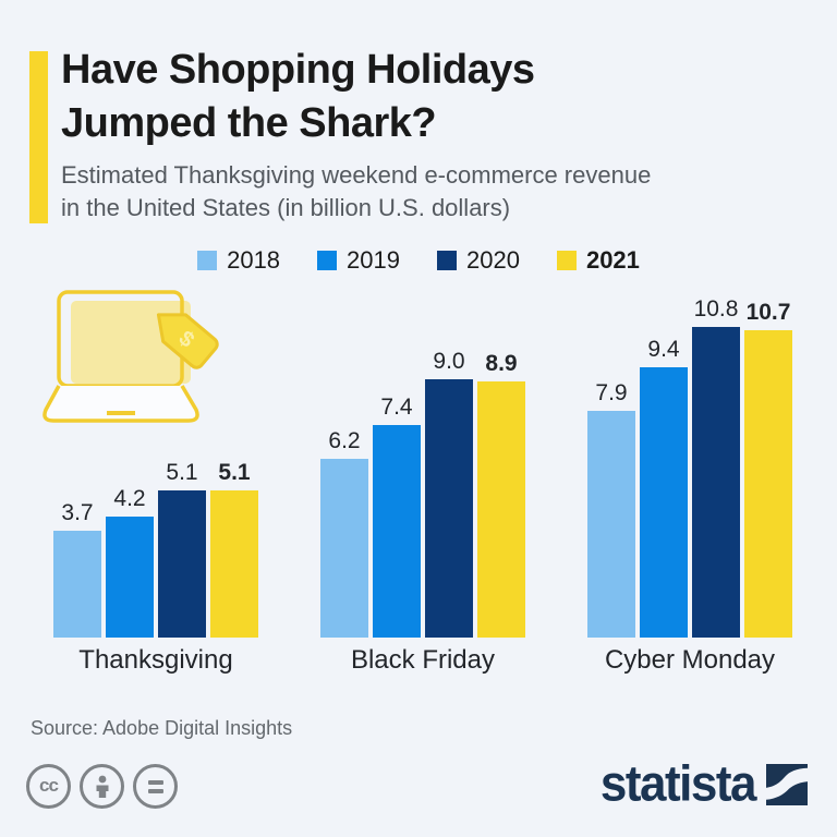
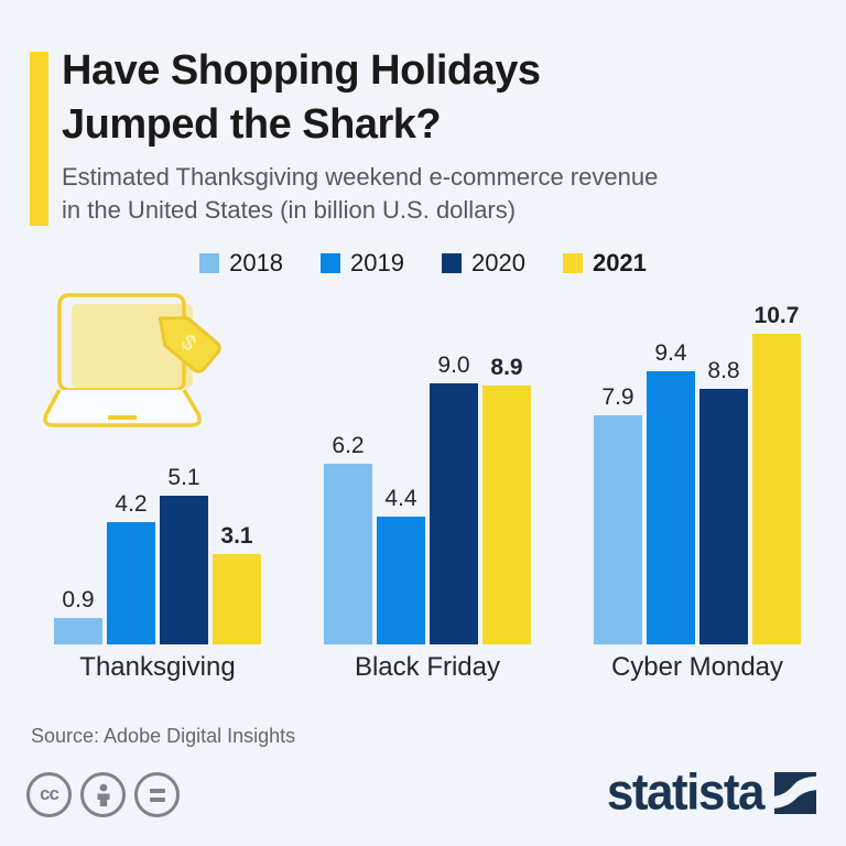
2018/Thanksgiving: 3.7 -> 0.9
2021/Thanksgiving: 5.1 -> 3.1
2019/Black Friday: 7.4 -> 4.4
2020/Cyber Monday: 10.8 -> 8.8
